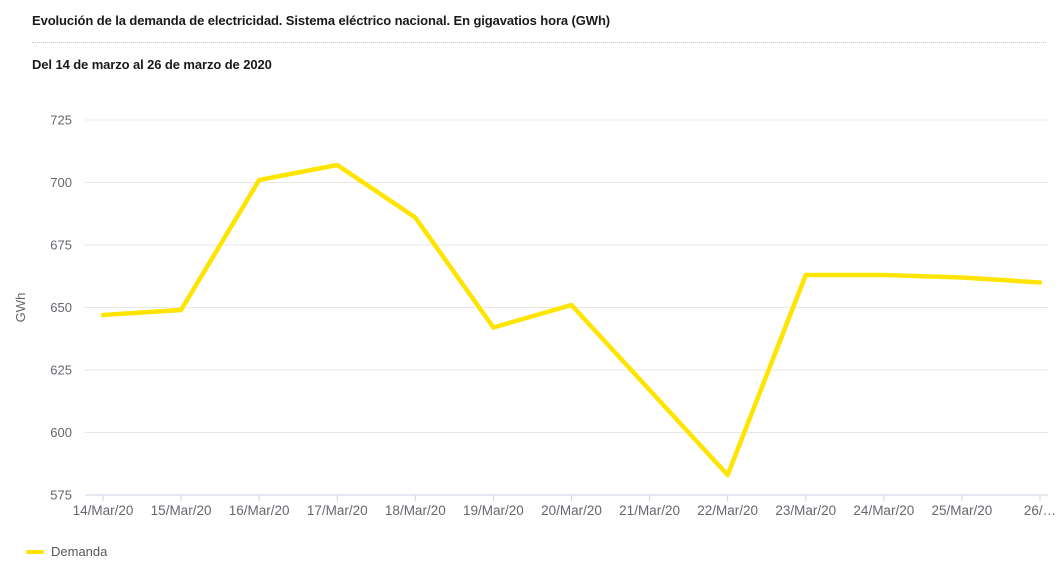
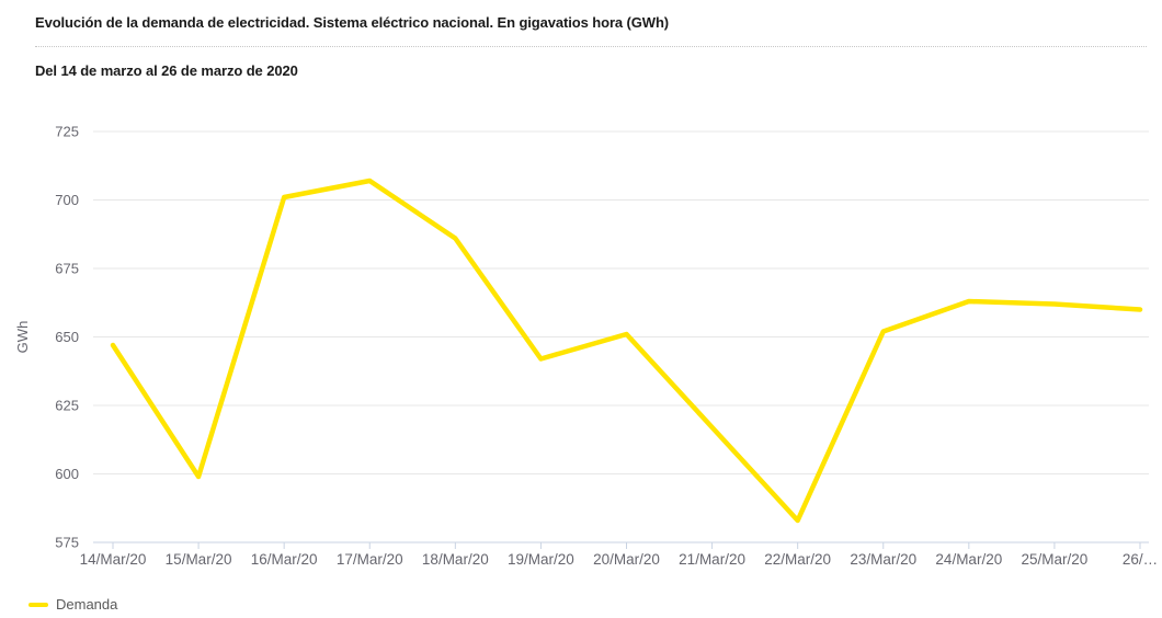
15/Mar/20: 649 -> 599
23/Mar/20: 663 -> 652
